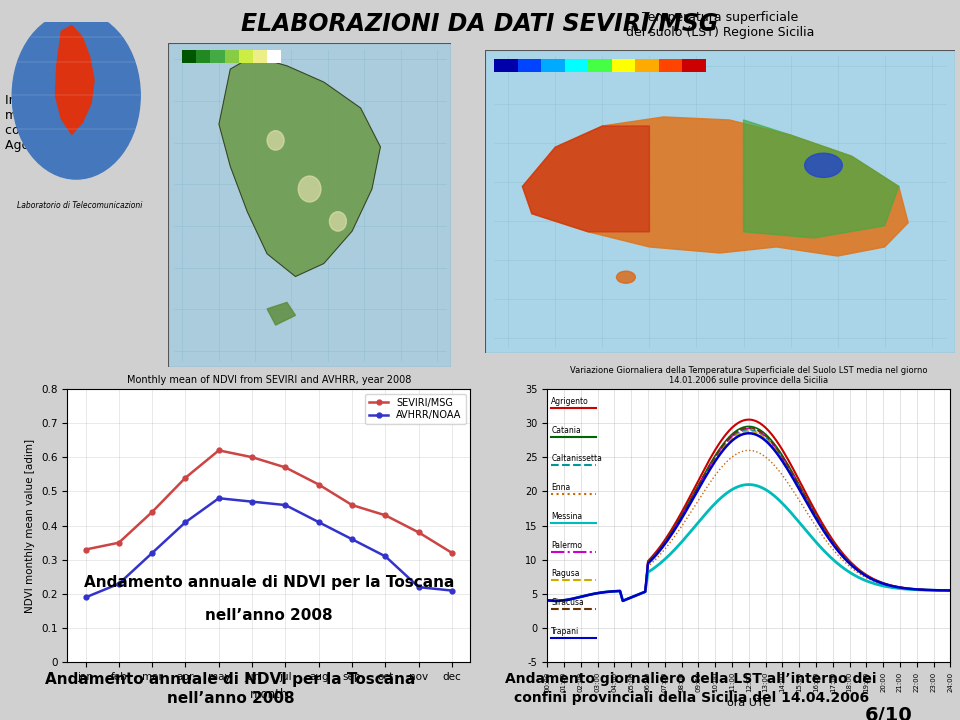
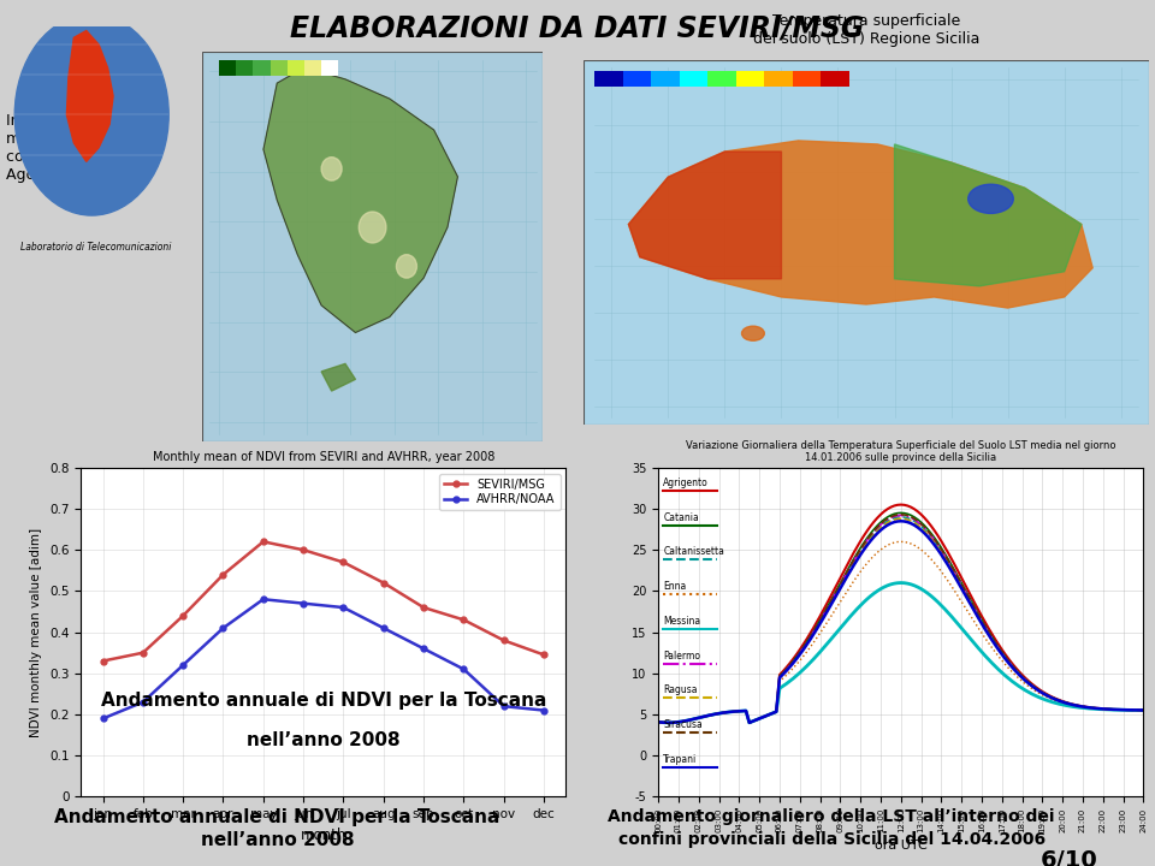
Monthly mean of NDVI from SEVIRI and AVHRR, year 2008/SEVIRI/MSG/dec: 0.320 -> 0.345
